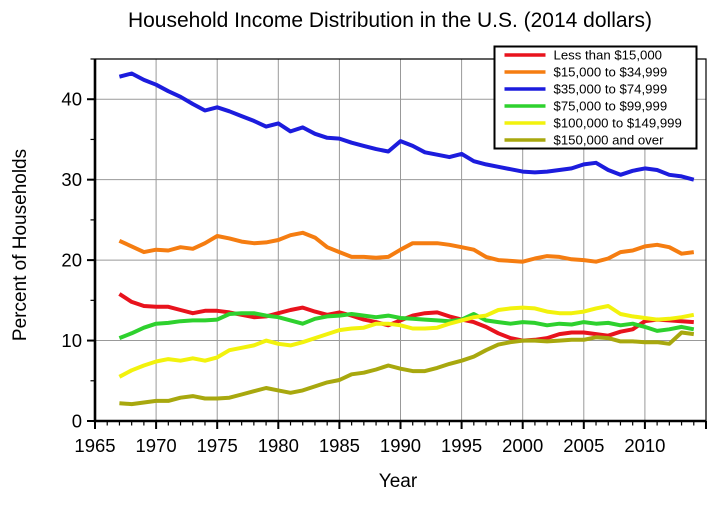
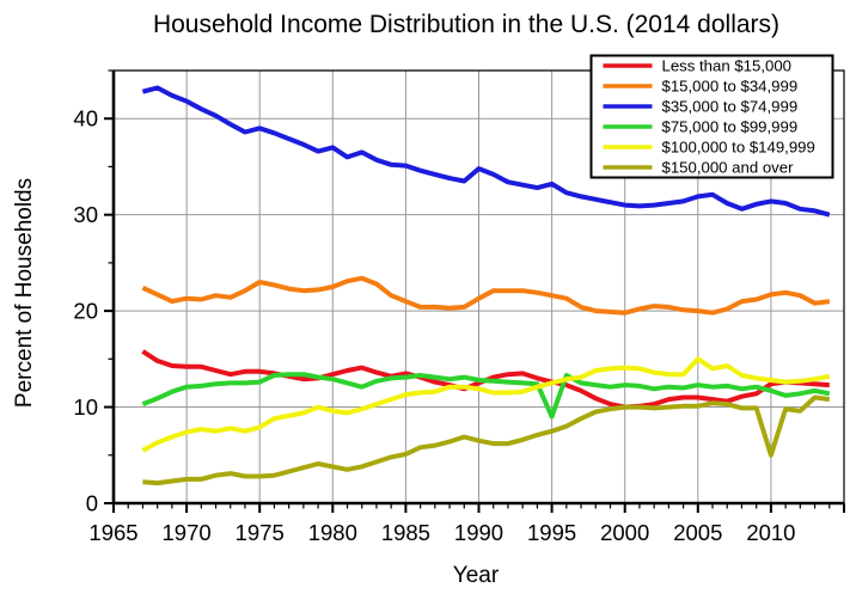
$75,000 to $99,999/1995: 13 -> 9
$100,000 to $149,999/2005: 14 -> 15
$150,000 and over/2010: 10 -> 5
